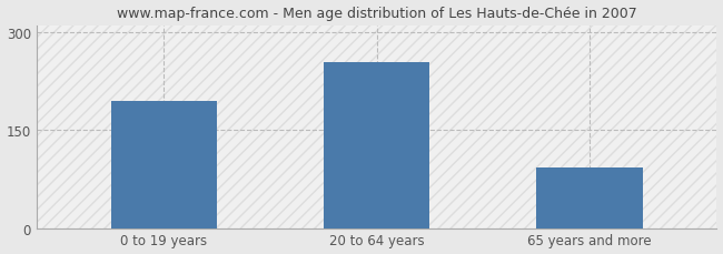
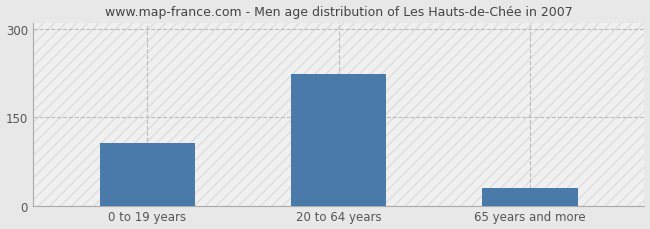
0 to 19 years: 194 -> 107
20 to 64 years: 254 -> 224
65 years and more: 92 -> 30
